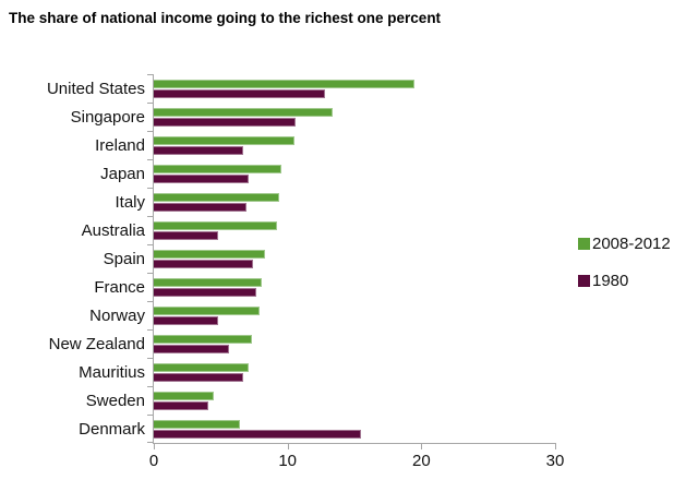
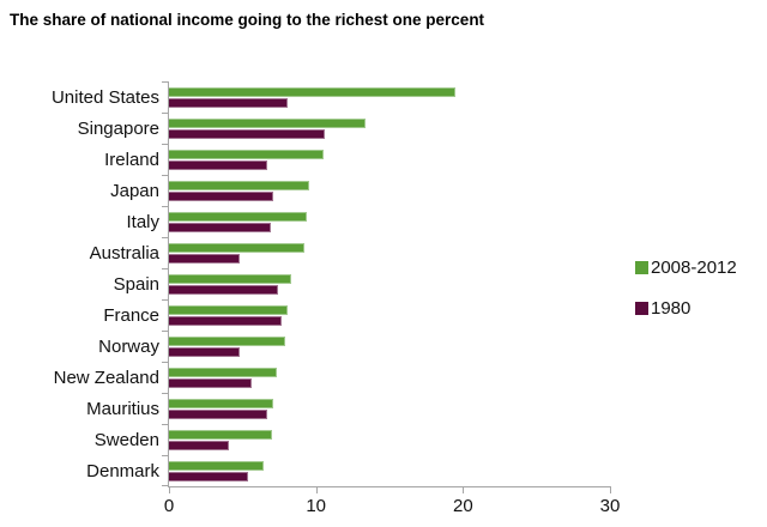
1980/United States: 12.8 -> 8.1
2008-2012/Sweden: 4.5 -> 7.0
1980/Denmark: 15.5 -> 5.4
